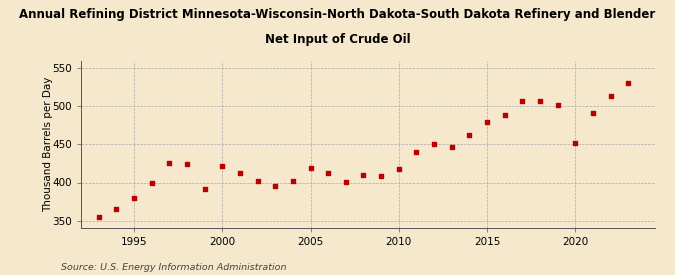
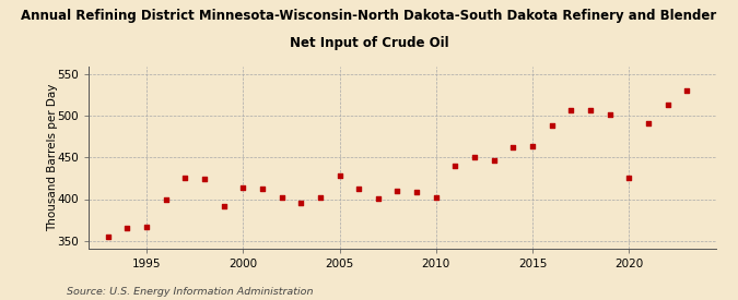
1995: 380 -> 366
2000: 422 -> 414
2005: 419 -> 428
2010: 418 -> 402
2015: 480 -> 464
2020: 452 -> 426
